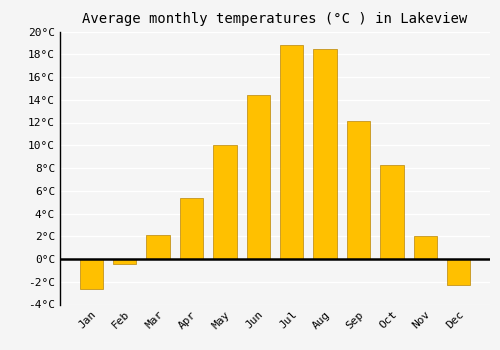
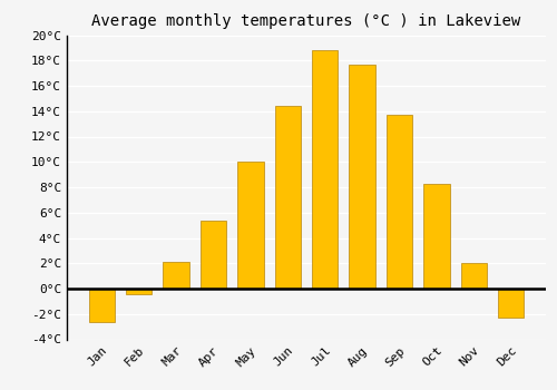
Aug: 18.5°C -> 17.7°C
Sep: 12.1°C -> 13.7°C
